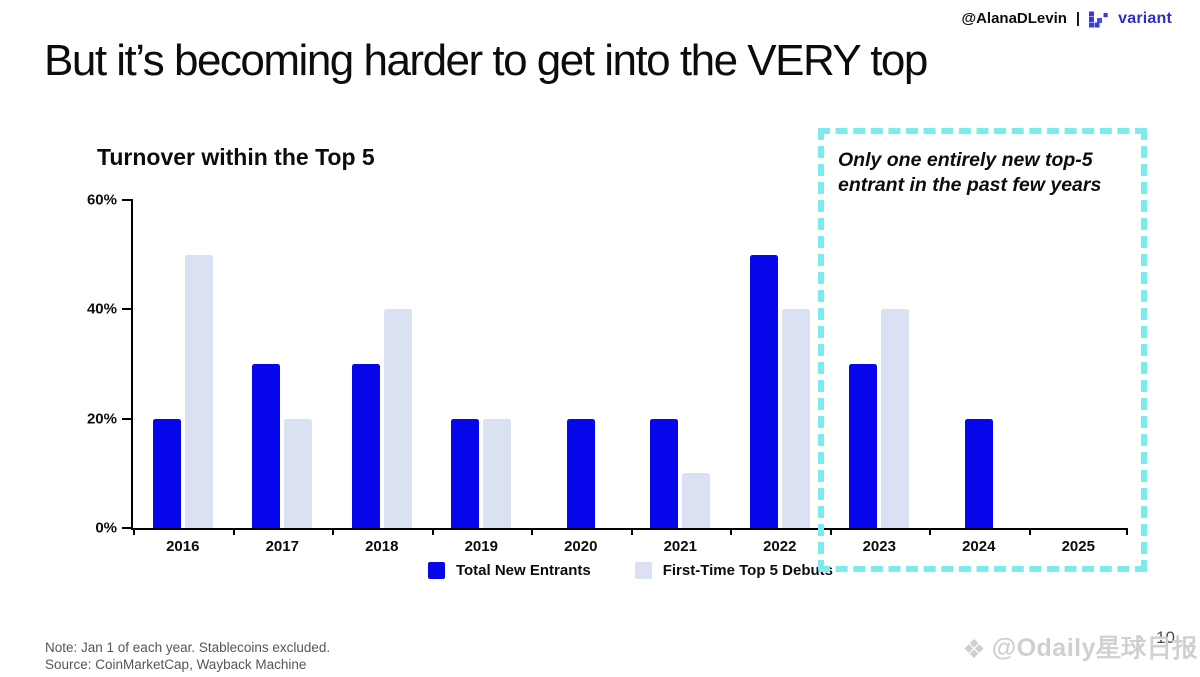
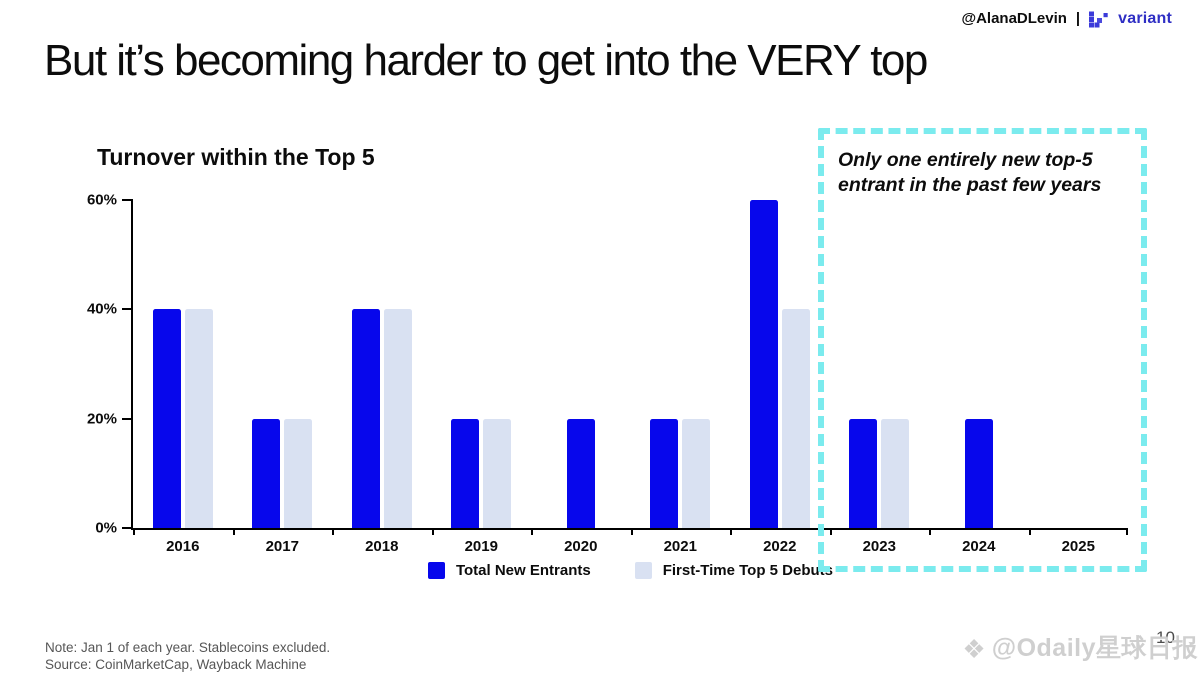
Total New Entrants/2016: 20% -> 40%
First-Time Top 5 Debuts/2016: 50% -> 40%
Total New Entrants/2017: 30% -> 20%
Total New Entrants/2018: 30% -> 40%
First-Time Top 5 Debuts/2021: 10% -> 20%
Total New Entrants/2022: 50% -> 60%
Total New Entrants/2023: 30% -> 20%
First-Time Top 5 Debuts/2023: 40% -> 20%
